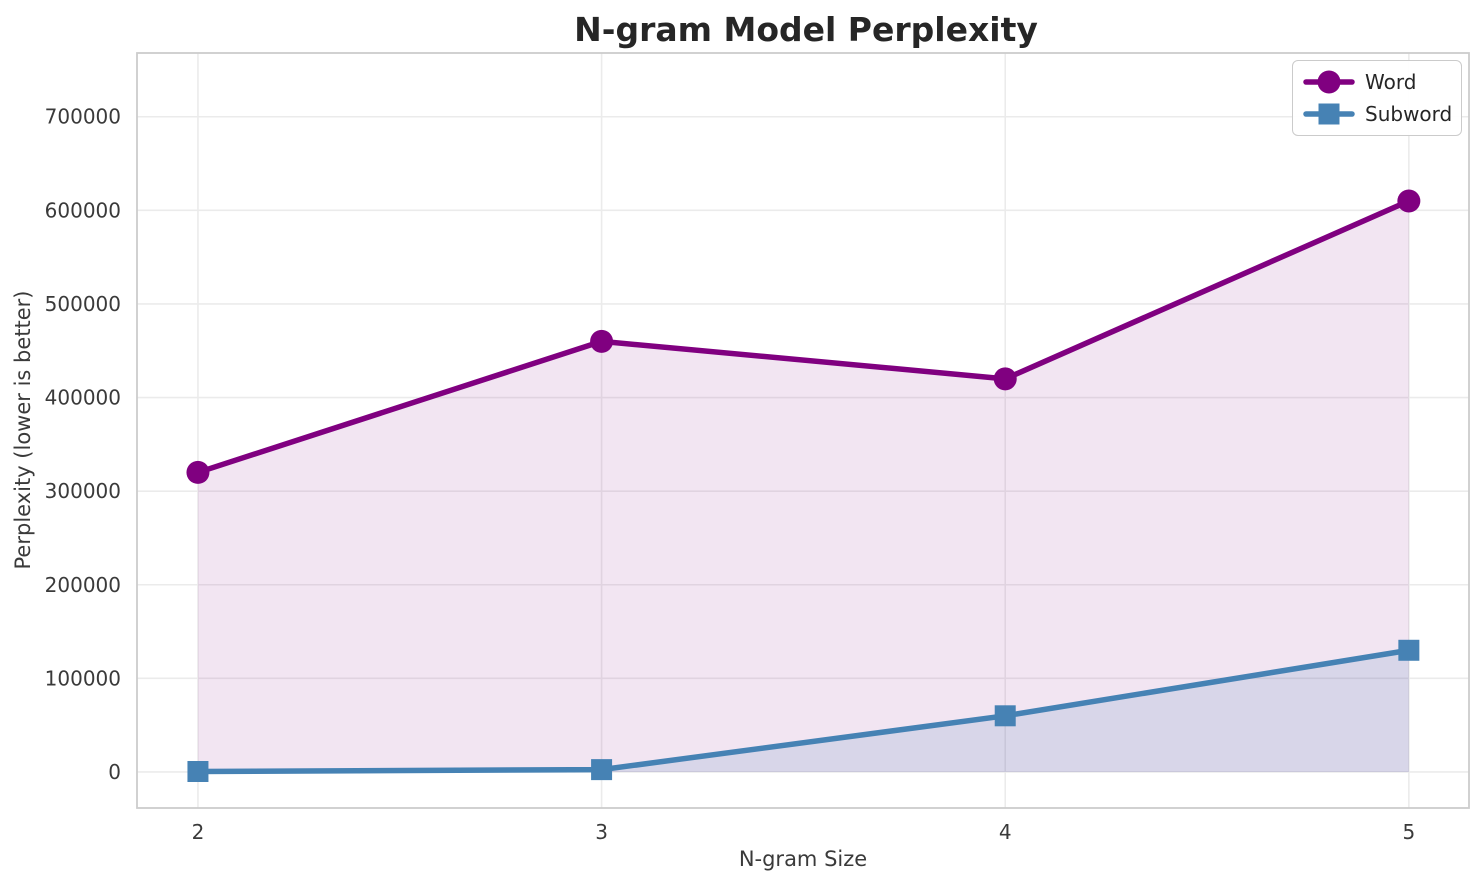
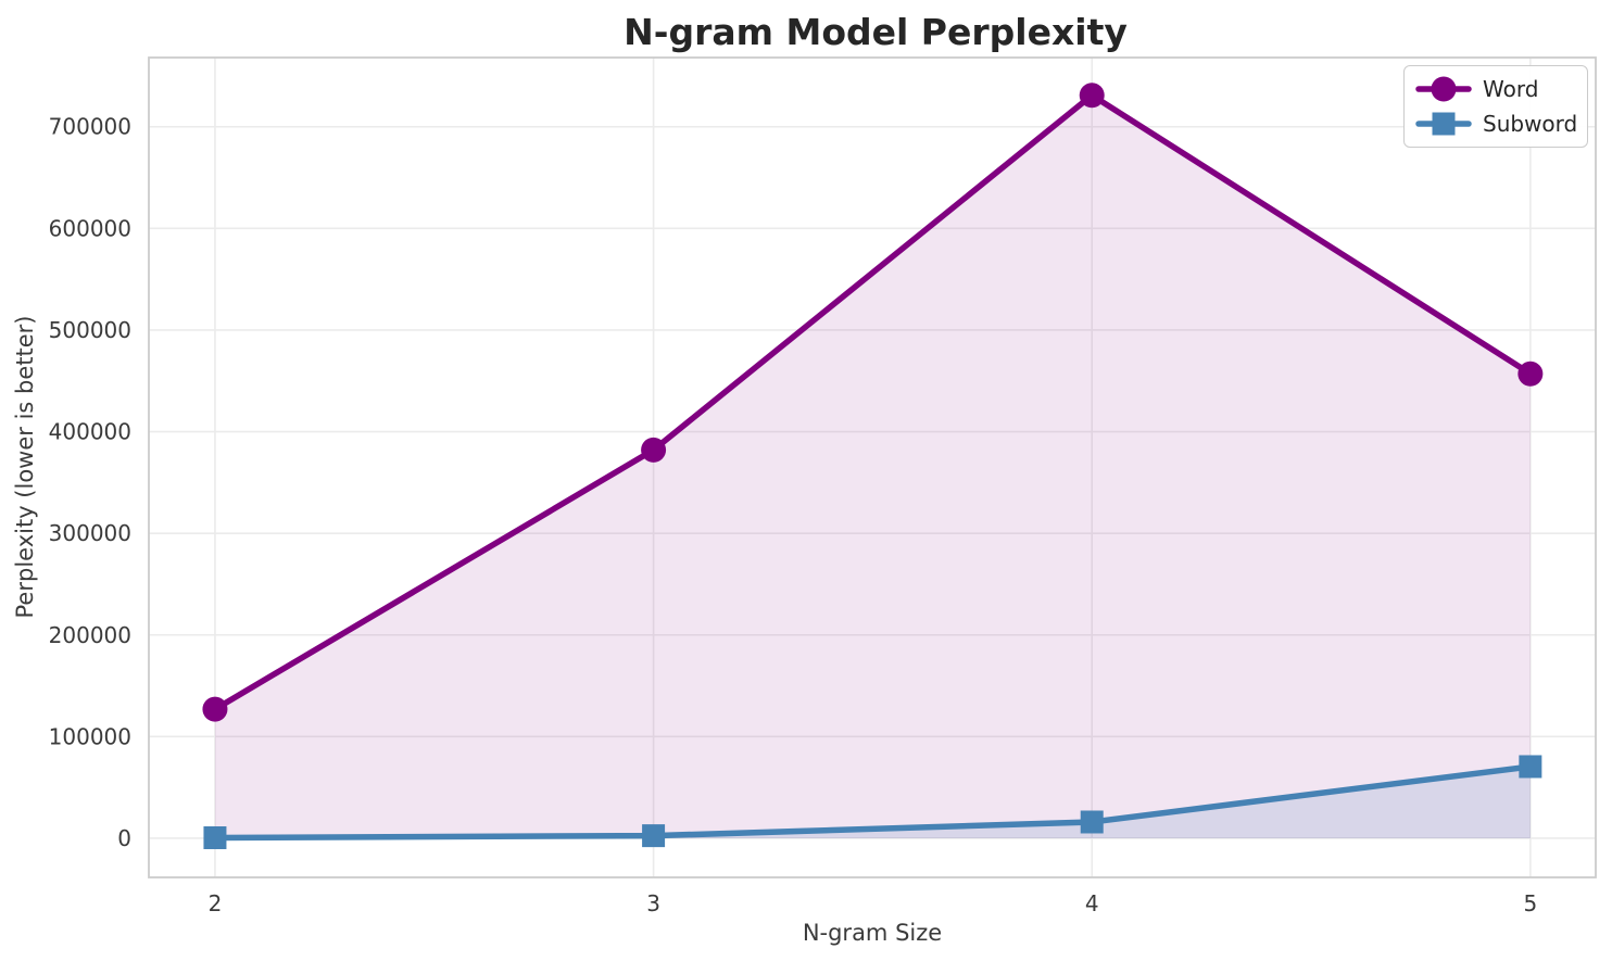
Word/2: 320000 -> 130000
Word/3: 460000 -> 380000
Word/4: 420000 -> 730000
Subword/4: 60000 -> 20000
Word/5: 610000 -> 460000
Subword/5: 130000 -> 70000
